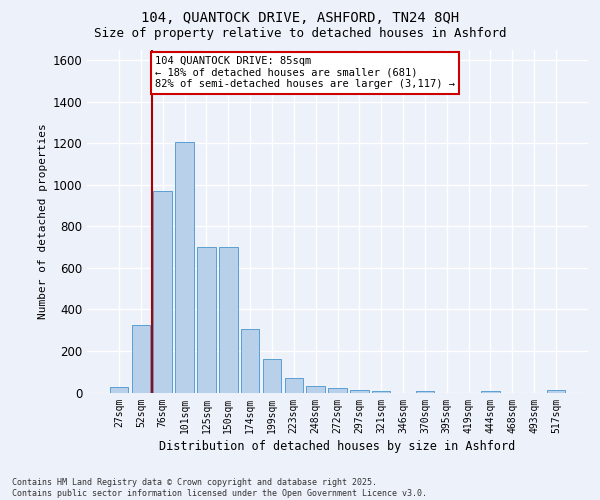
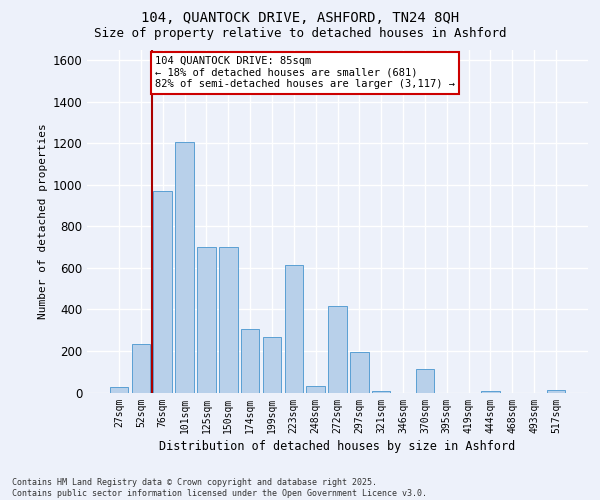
52sqm: 325 -> 235
199sqm: 160 -> 265
223sqm: 70 -> 615
272sqm: 20 -> 415
297sqm: 10 -> 195
370sqm: 5 -> 115
